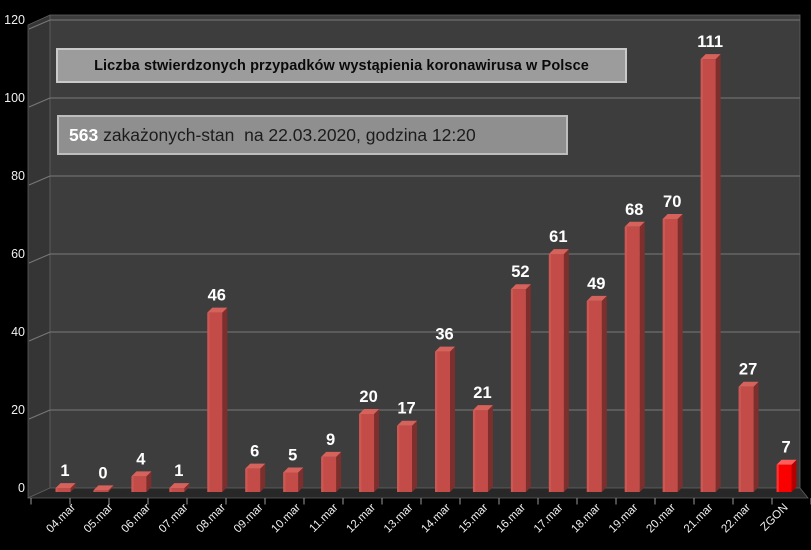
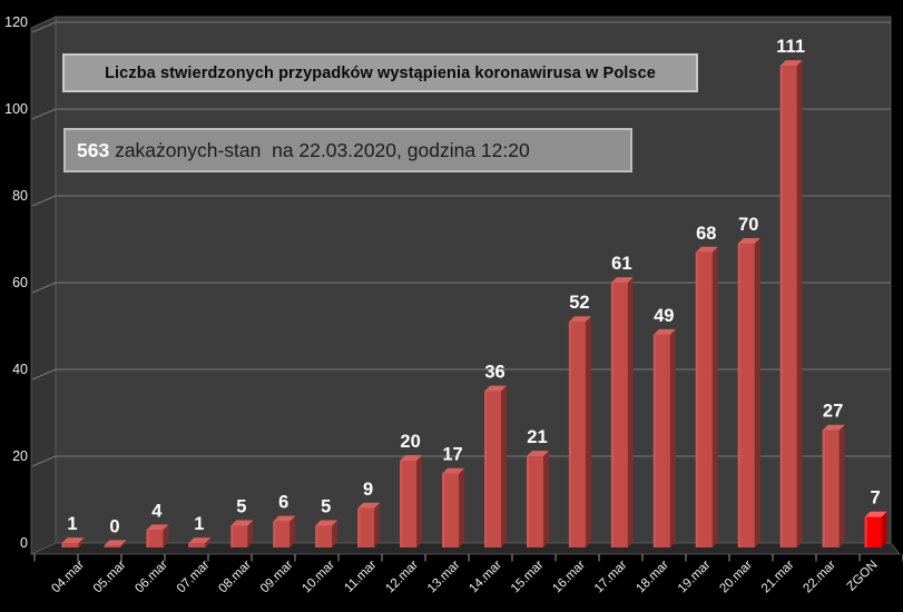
08.mar: 46 -> 5
